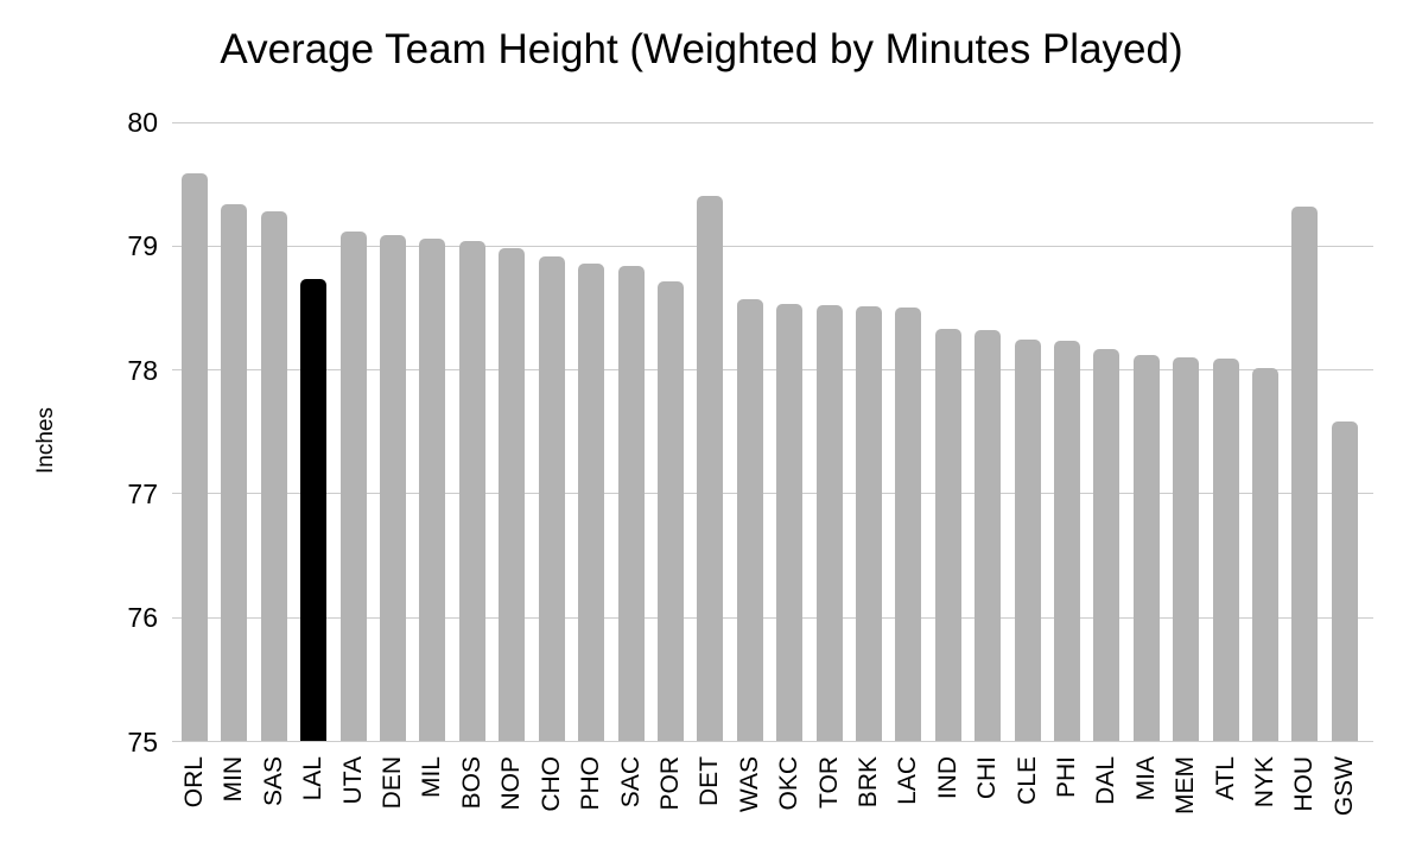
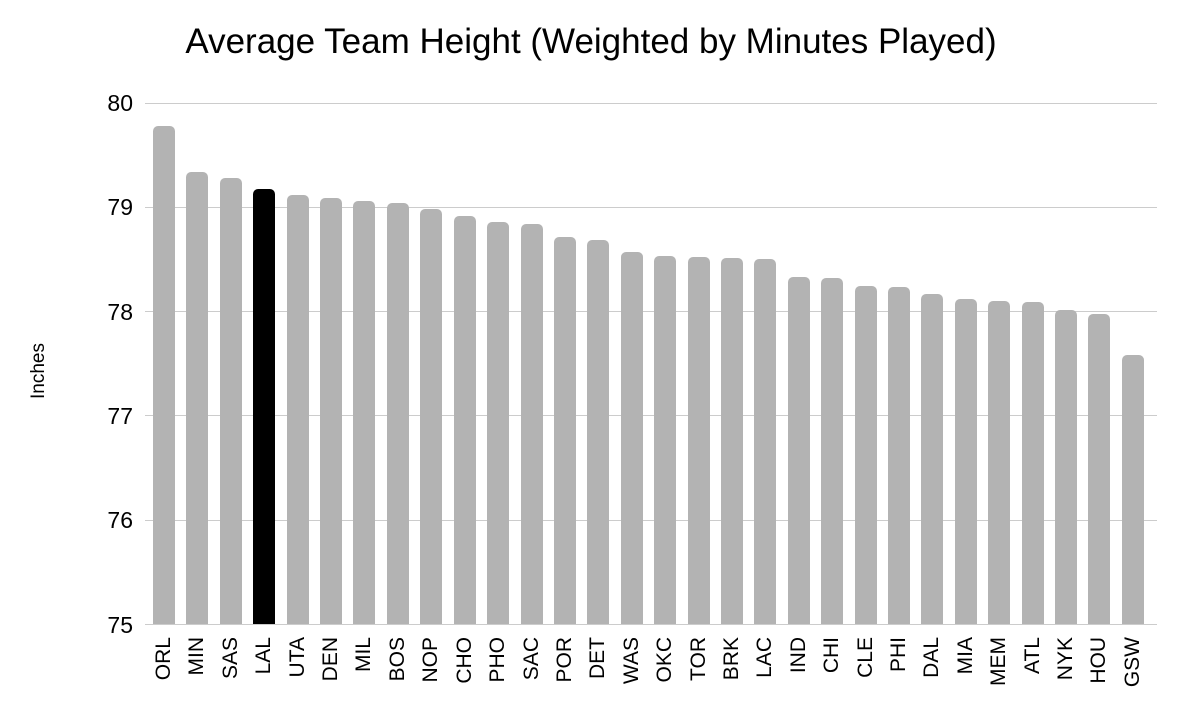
ORL: 79.59 -> 79.78
LAL: 78.73 -> 79.18
DET: 79.41 -> 78.69
HOU: 79.32 -> 77.98
